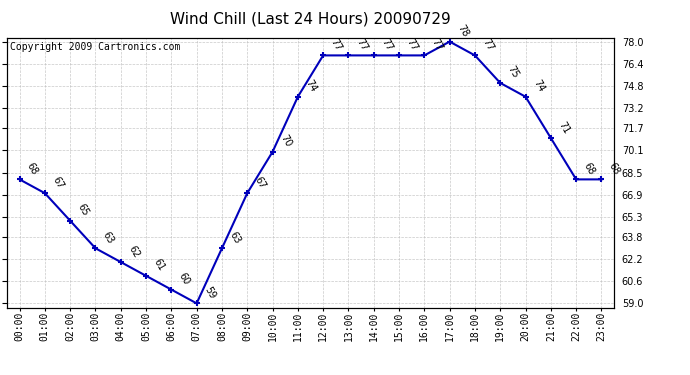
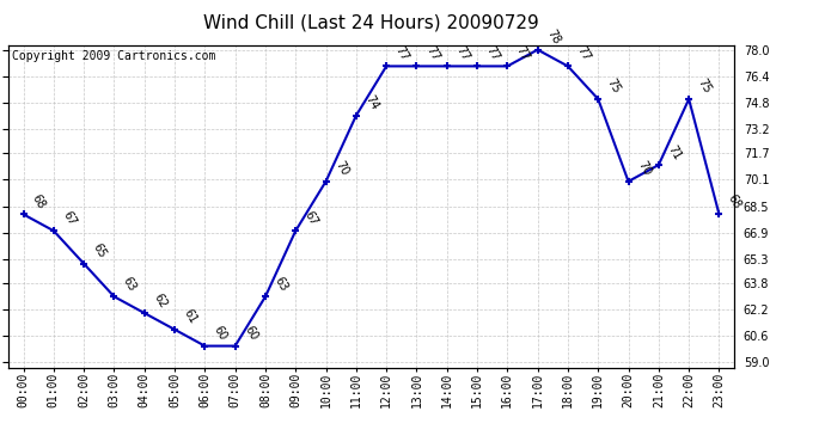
07:00: 59 -> 60
20:00: 74 -> 70
22:00: 68 -> 75
